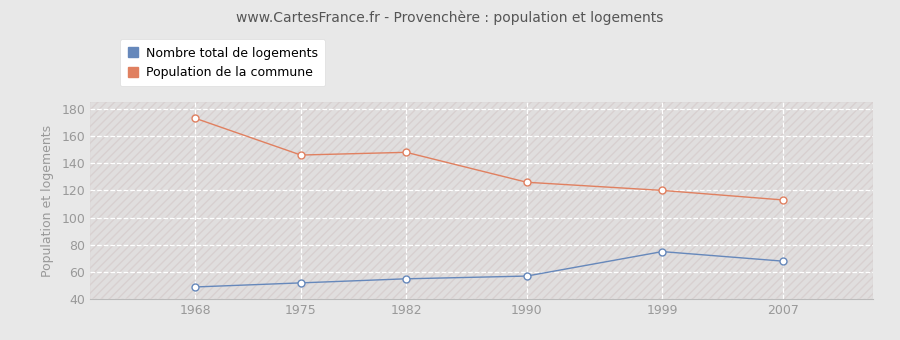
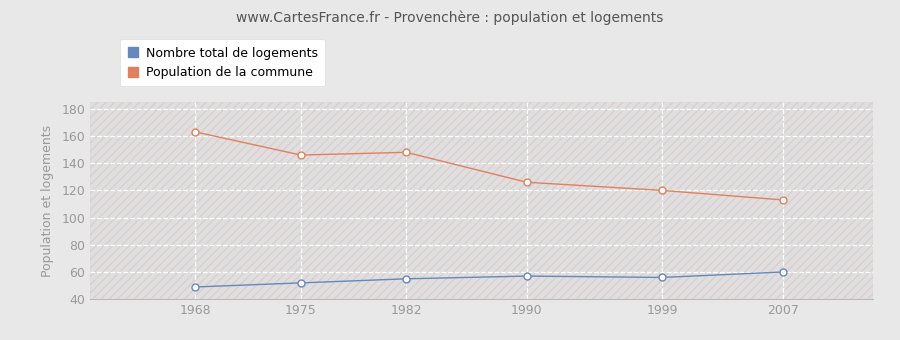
Population de la commune/1968: 173 -> 163
Nombre total de logements/1999: 75 -> 56
Nombre total de logements/2007: 68 -> 60
